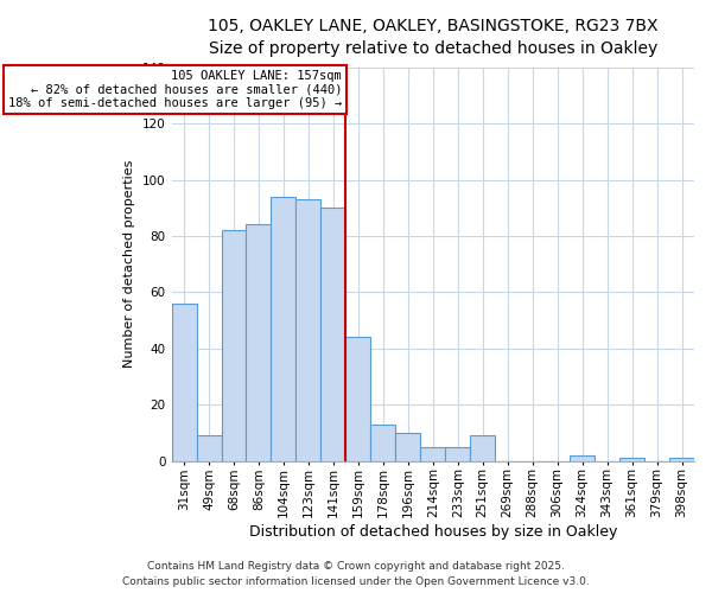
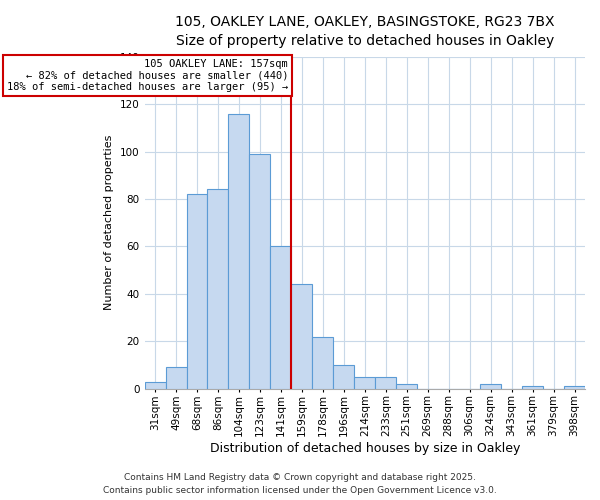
31sqm: 56 -> 3
104sqm: 94 -> 116
123sqm: 93 -> 99
141sqm: 90 -> 60
178sqm: 13 -> 22
251sqm: 9 -> 2
